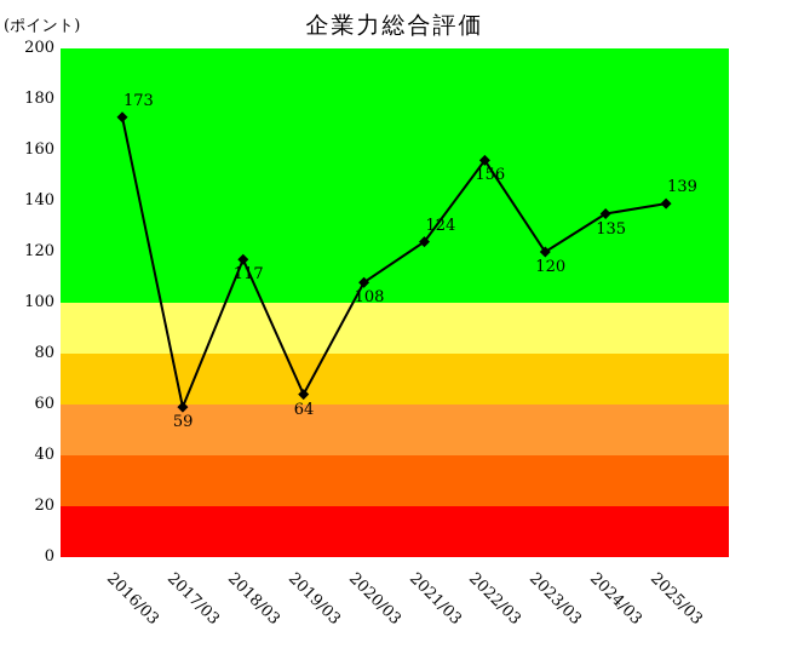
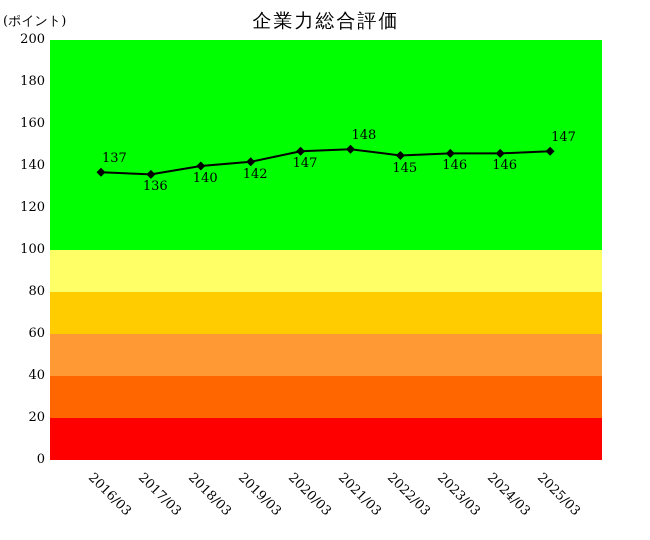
2016/03: 173 -> 137
2017/03: 59 -> 136
2018/03: 117 -> 140
2019/03: 64 -> 142
2020/03: 108 -> 147
2021/03: 124 -> 148
2022/03: 156 -> 145
2023/03: 120 -> 146
2024/03: 135 -> 146
2025/03: 139 -> 147
